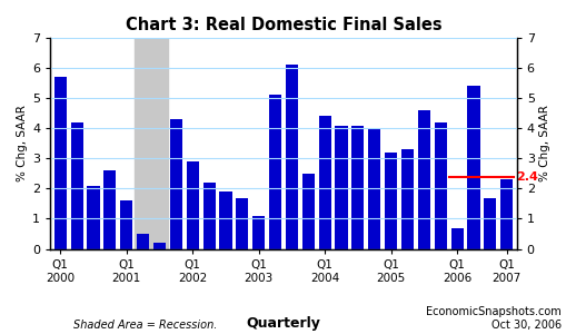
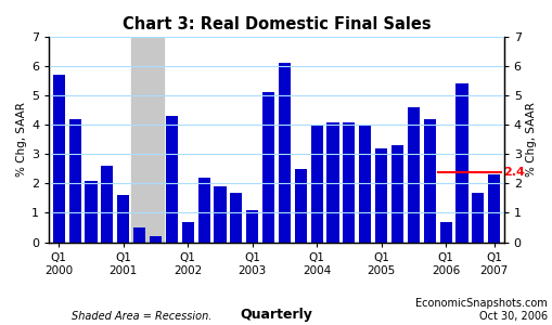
Q1 2002: 2.9 -> 0.7
Q1 2004: 4.4 -> 4.0
